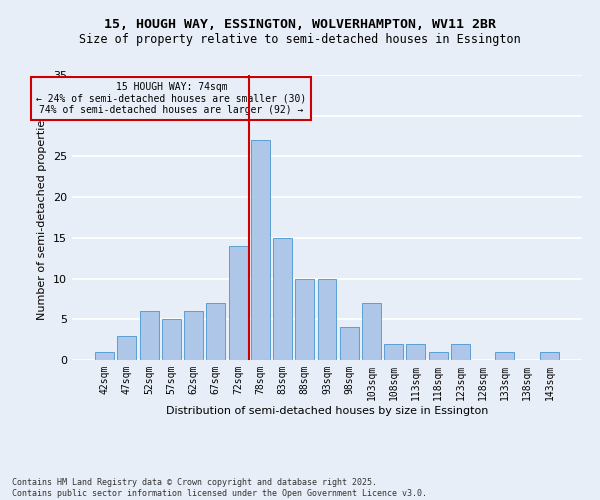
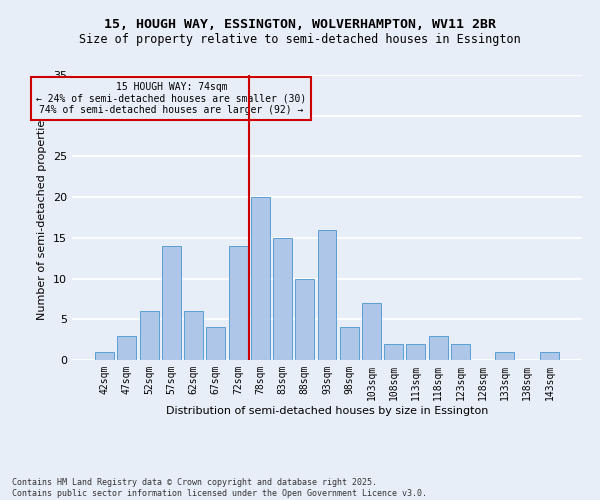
57sqm: 5 -> 14
67sqm: 7 -> 4
78sqm: 27 -> 20
93sqm: 10 -> 16
118sqm: 1 -> 3
